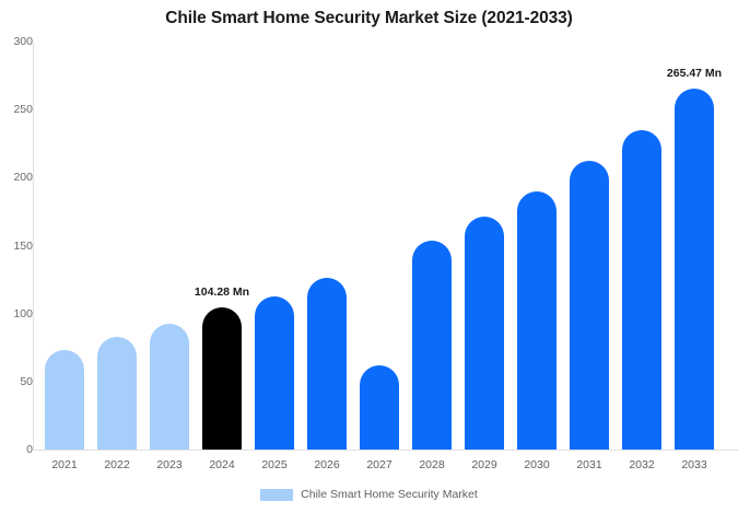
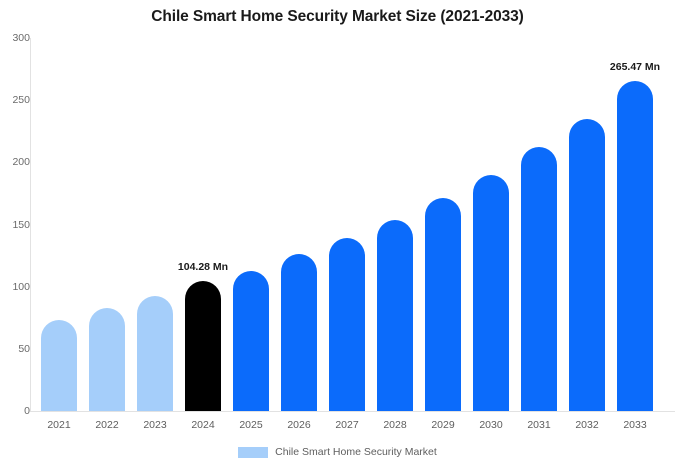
2027: 62 -> 139
